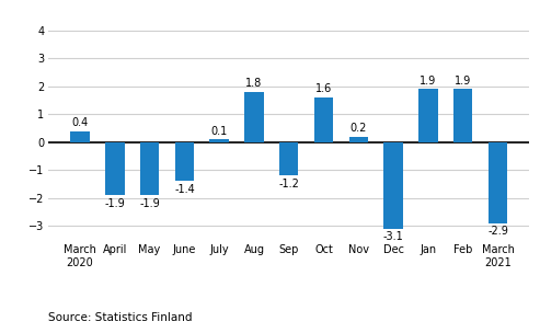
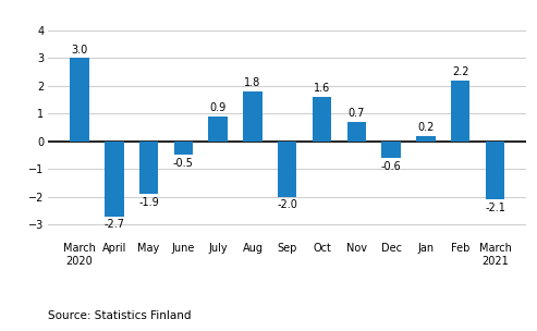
March 2020: 0.4 -> 3.0
April: -1.9 -> -2.7
June: -1.4 -> -0.5
July: 0.1 -> 0.9
Sep: -1.2 -> -2.0
Nov: 0.2 -> 0.7
Dec: -3.1 -> -0.6
Jan: 1.9 -> 0.2
Feb: 1.9 -> 2.2
March 2021: -2.9 -> -2.1
